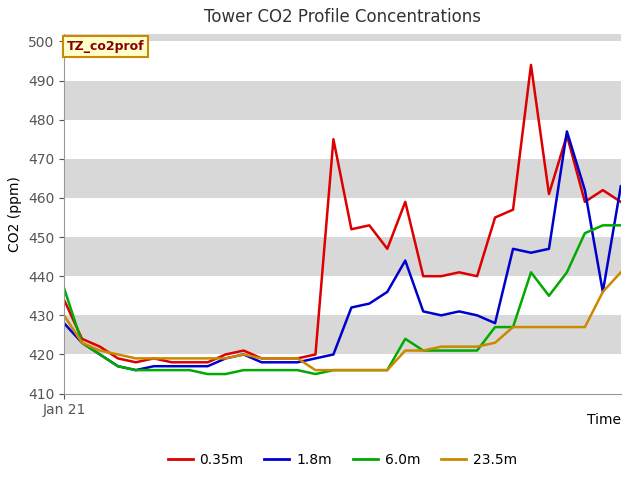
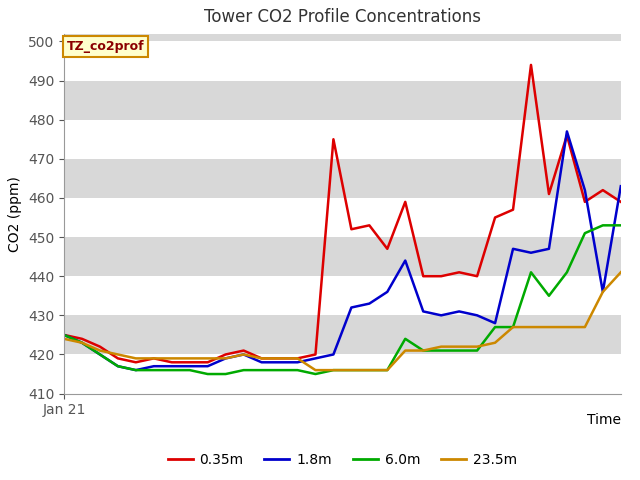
0.35m/Jan 21: 434 -> 425
1.8m/Jan 21: 428 -> 425
6.0m/Jan 21: 437 -> 425
23.5m/Jan 21: 430 -> 424
